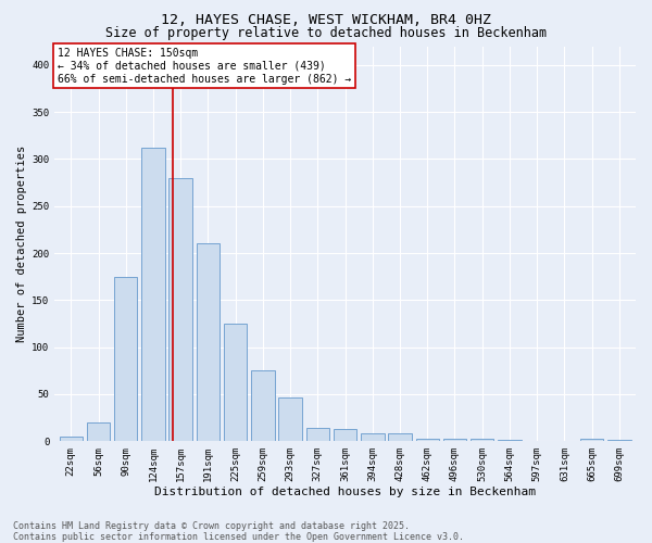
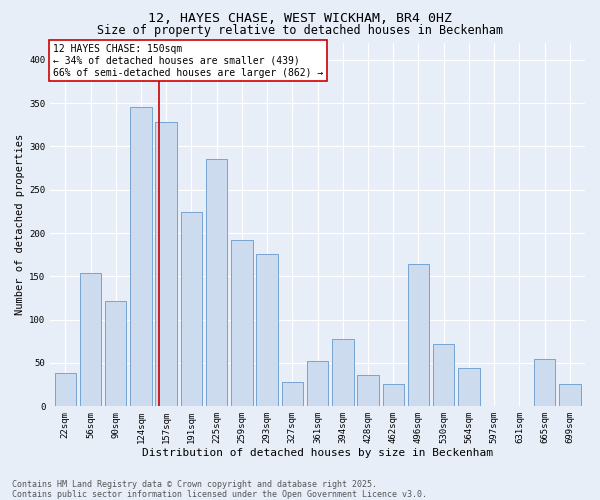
22sqm: 5 -> 38
56sqm: 20 -> 154
90sqm: 175 -> 122
124sqm: 312 -> 346
157sqm: 280 -> 328
191sqm: 210 -> 224
225sqm: 125 -> 286
259sqm: 75 -> 192
293sqm: 47 -> 176
327sqm: 14 -> 28
361sqm: 13 -> 52
394sqm: 8 -> 78
428sqm: 8 -> 36
462sqm: 3 -> 26
496sqm: 3 -> 164
530sqm: 3 -> 72
564sqm: 1 -> 44
665sqm: 2 -> 54
699sqm: 1 -> 26
